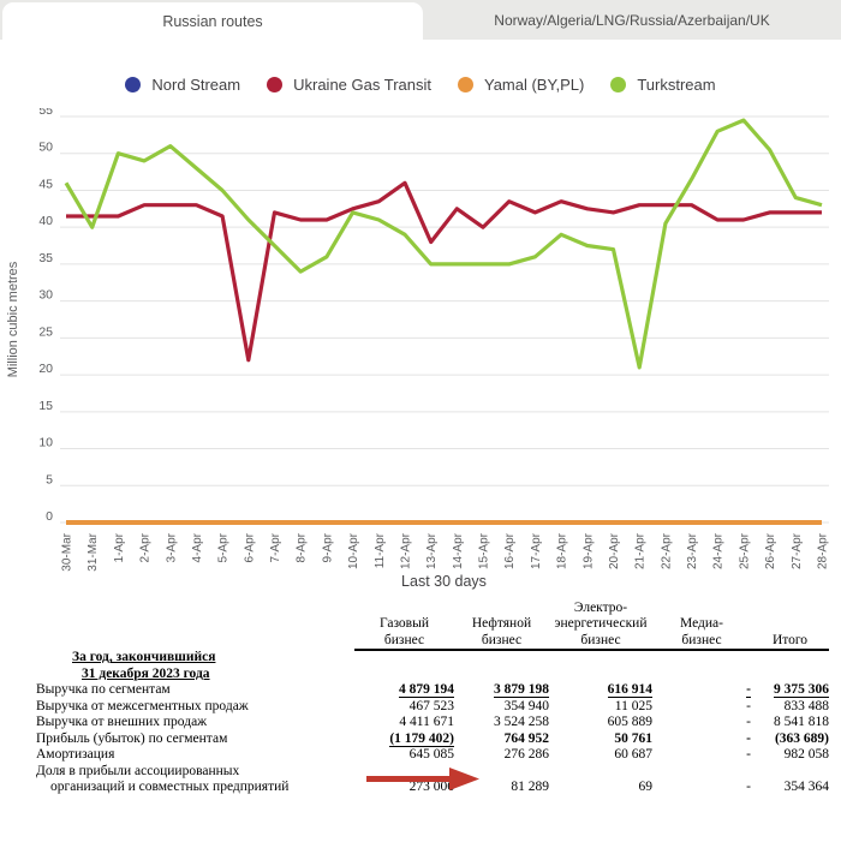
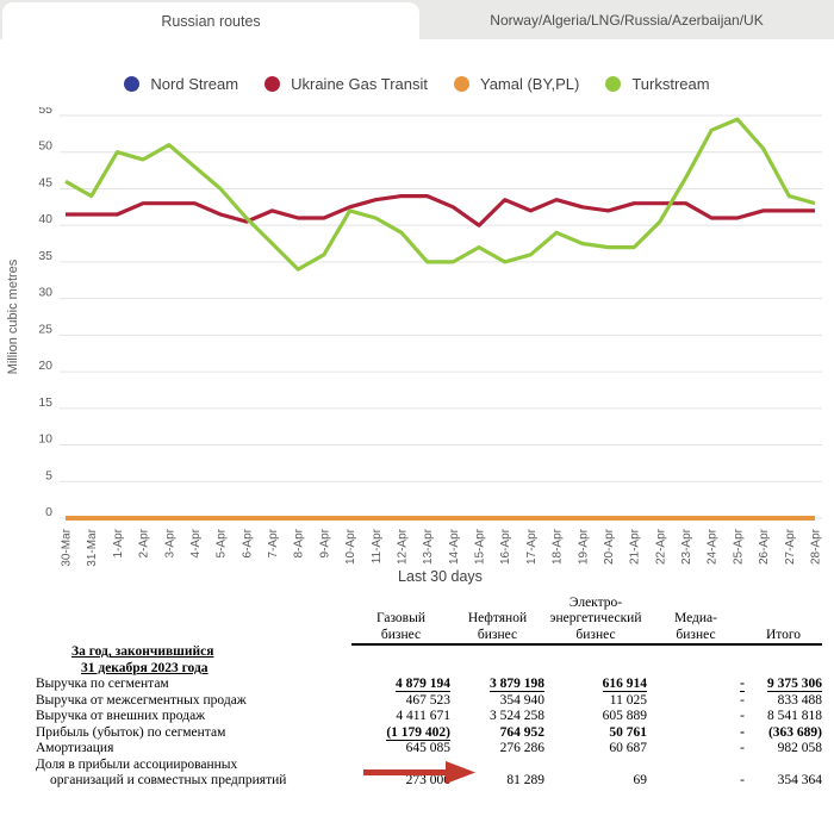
Turkstream/31-Mar: 40 -> 44
Ukraine Gas Transit/6-Apr: 22 -> 40
Ukraine Gas Transit/12-Apr: 46 -> 44
Ukraine Gas Transit/13-Apr: 38 -> 44
Turkstream/15-Apr: 35 -> 37
Turkstream/21-Apr: 21 -> 37
